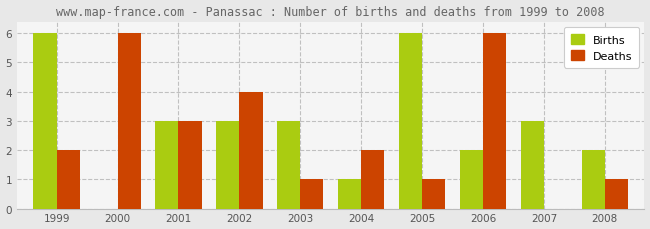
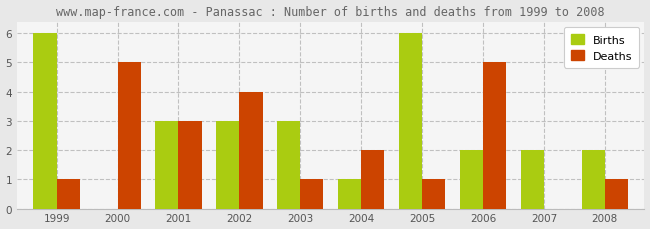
Deaths/1999: 2 -> 1
Deaths/2000: 6 -> 5
Deaths/2006: 6 -> 5
Births/2007: 3 -> 2
